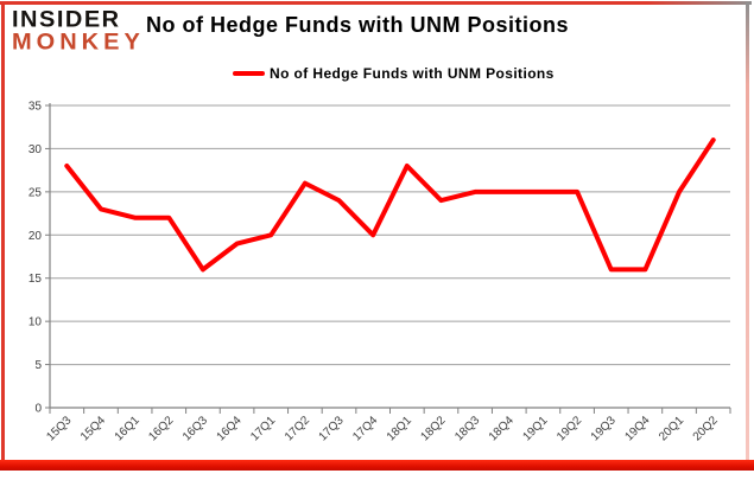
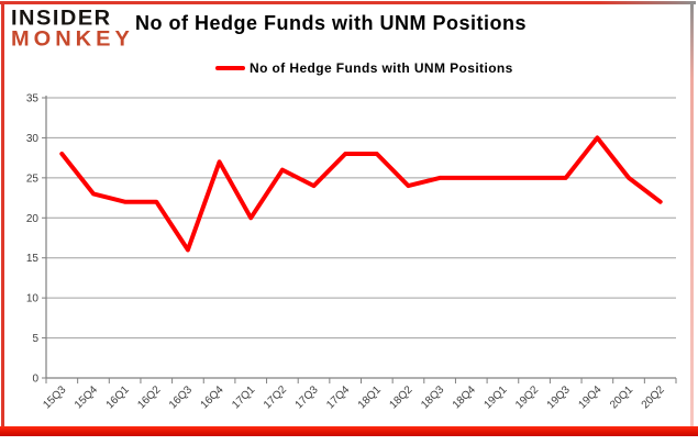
16Q4: 19 -> 27
17Q4: 20 -> 28
19Q3: 16 -> 25
19Q4: 16 -> 30
20Q2: 31 -> 22
